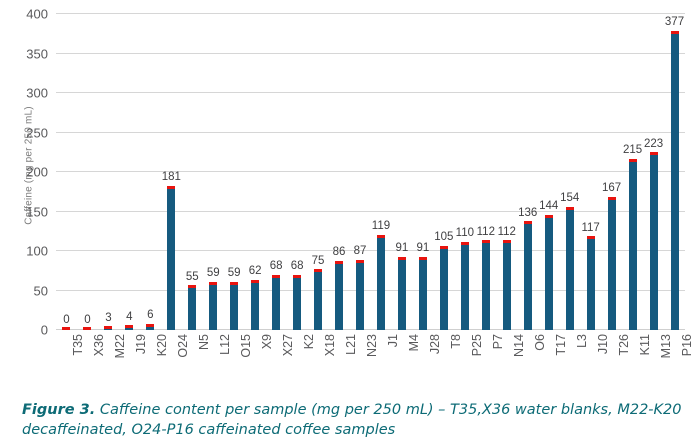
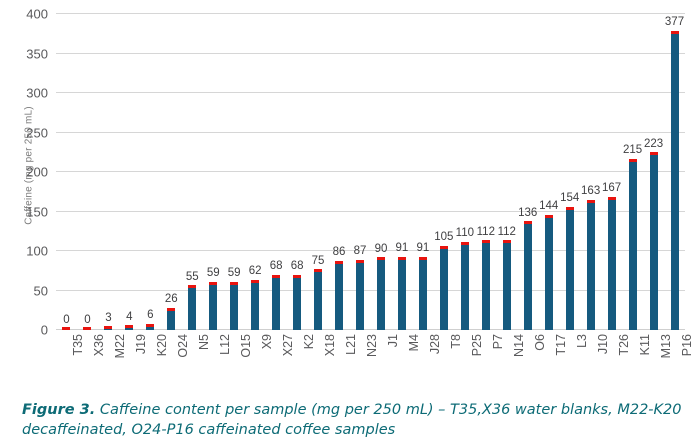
O24: 181 -> 26
J1: 119 -> 90
J10: 117 -> 163
